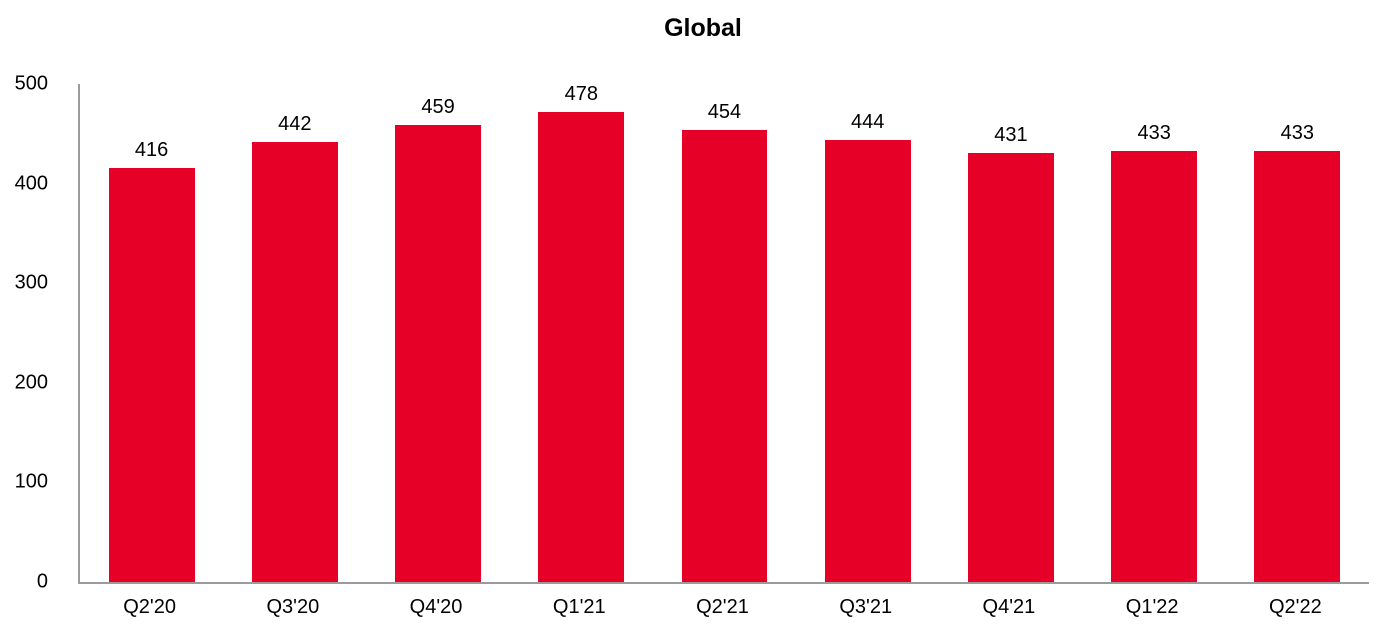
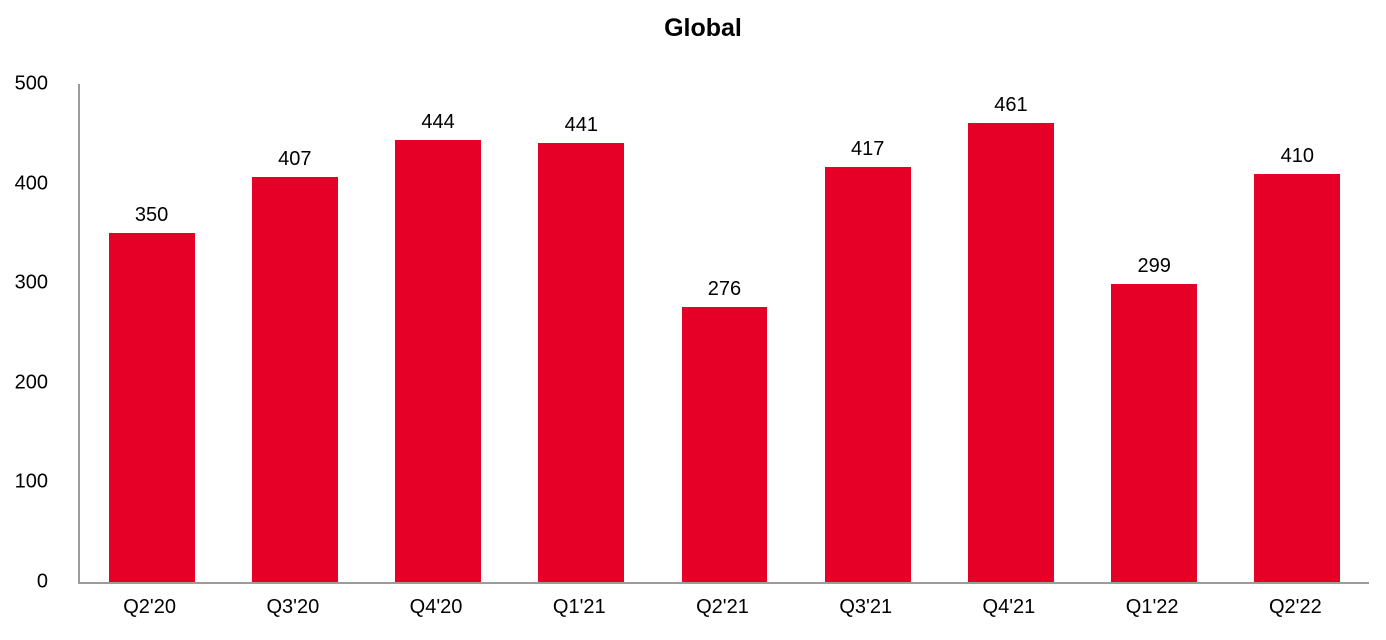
Q2'20: 416 -> 350
Q3'20: 442 -> 407
Q4'20: 459 -> 444
Q1'21: 478 -> 441
Q2'21: 454 -> 276
Q3'21: 444 -> 417
Q4'21: 431 -> 461
Q1'22: 433 -> 299
Q2'22: 433 -> 410
